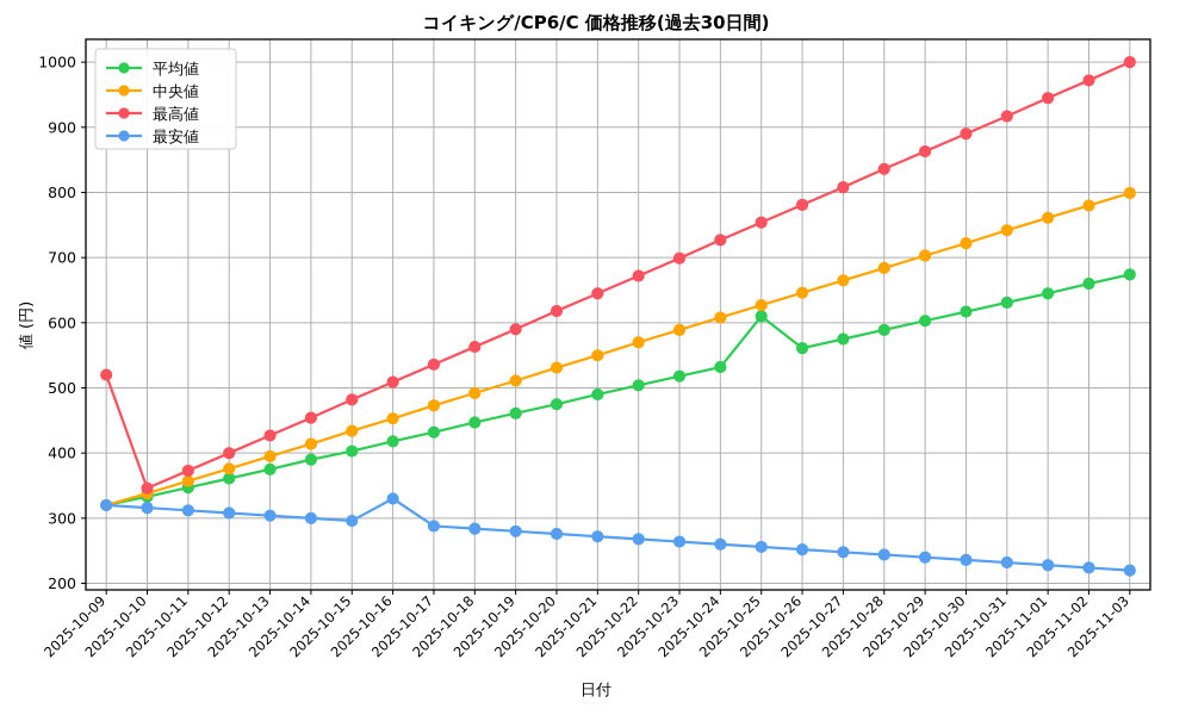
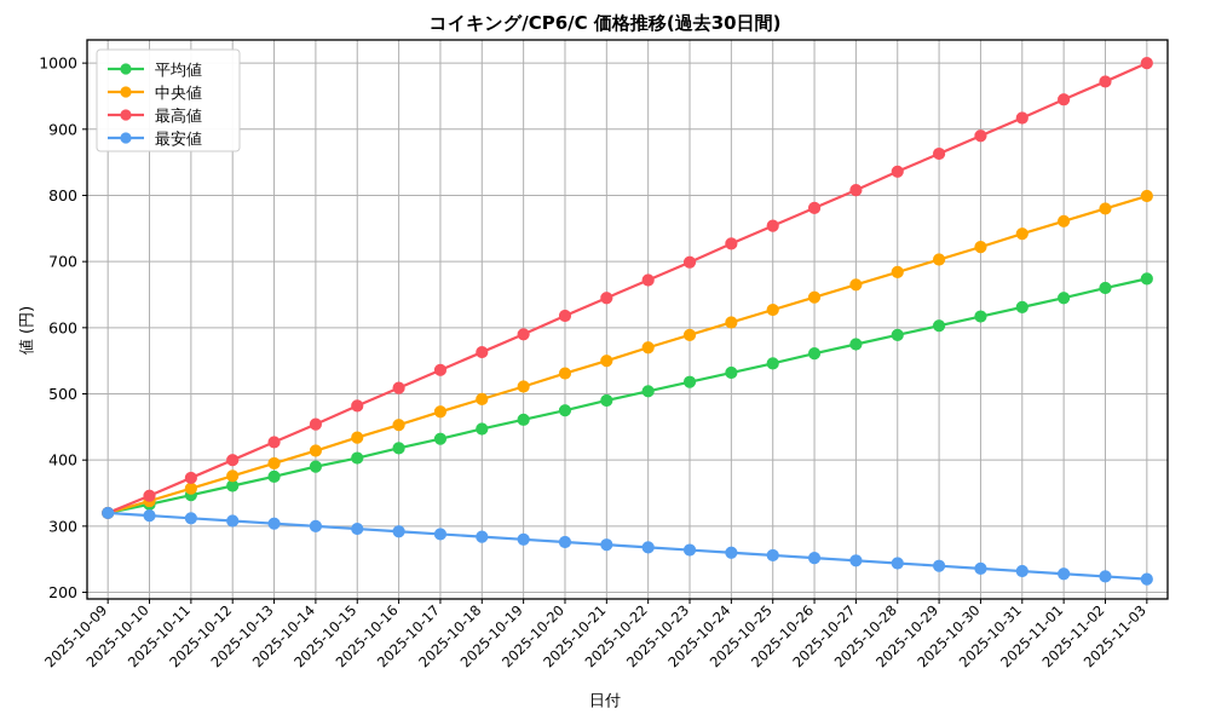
最高値/2025-10-09: 520 -> 320
最安値/2025-10-16: 330 -> 290
平均値/2025-10-25: 610 -> 550
